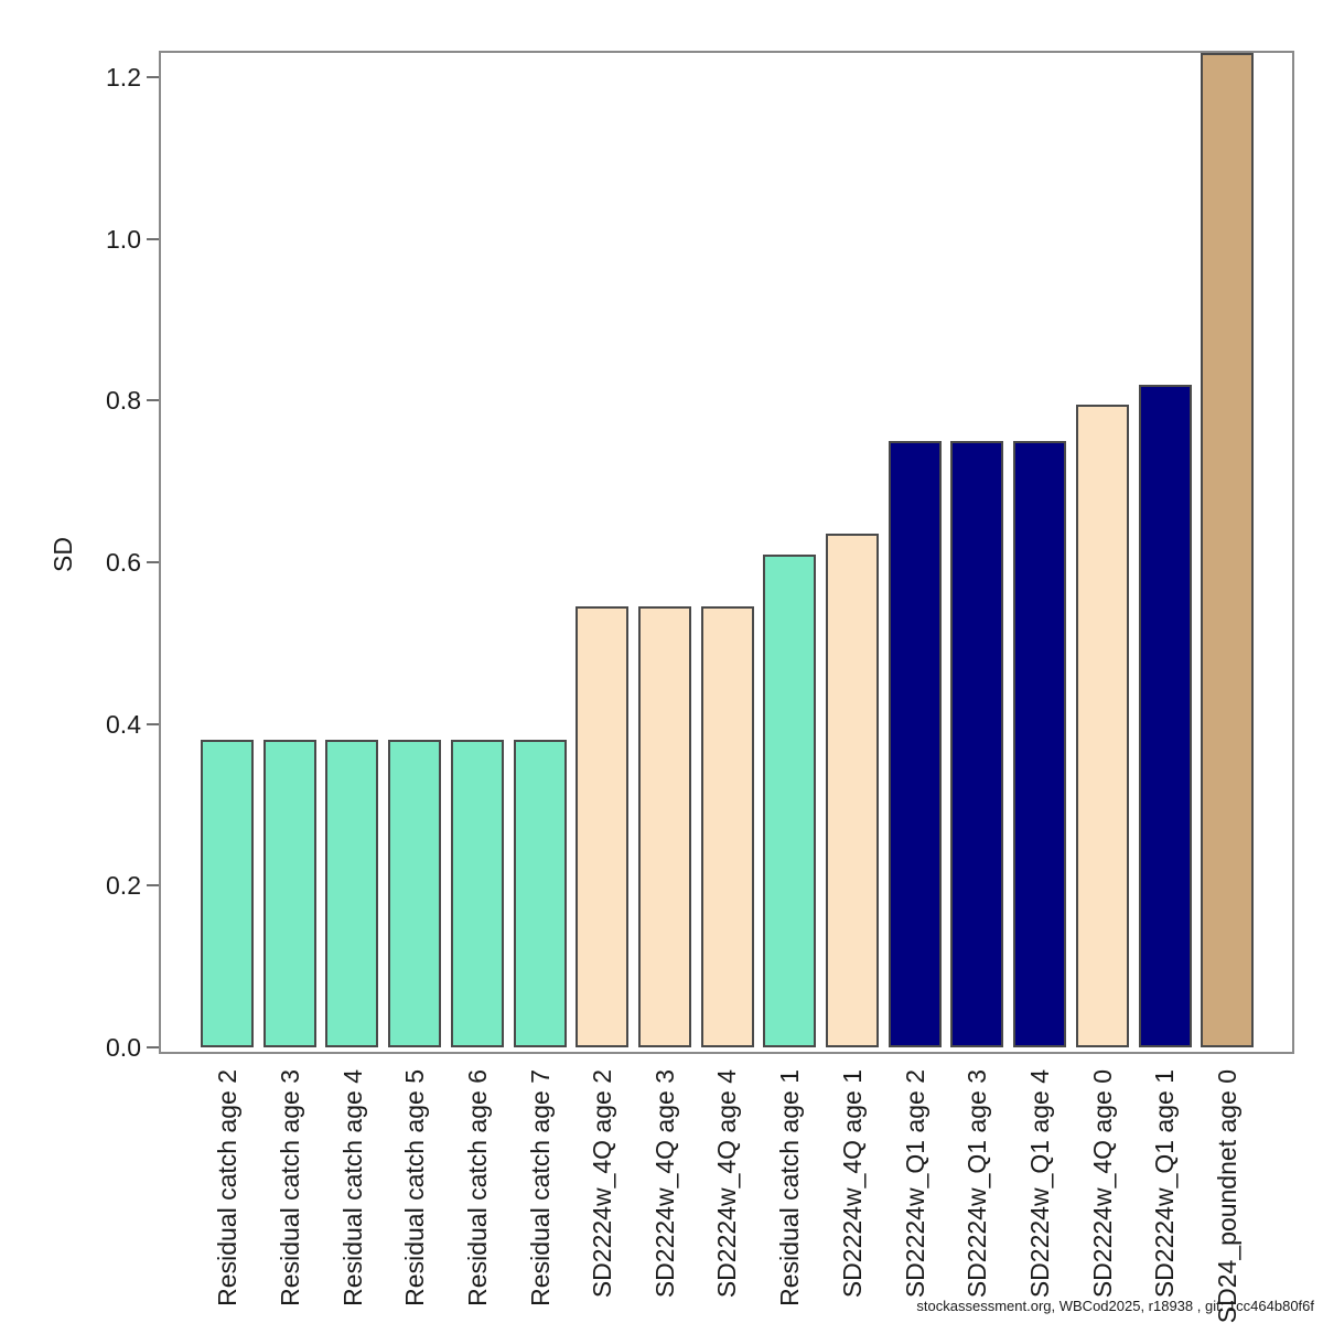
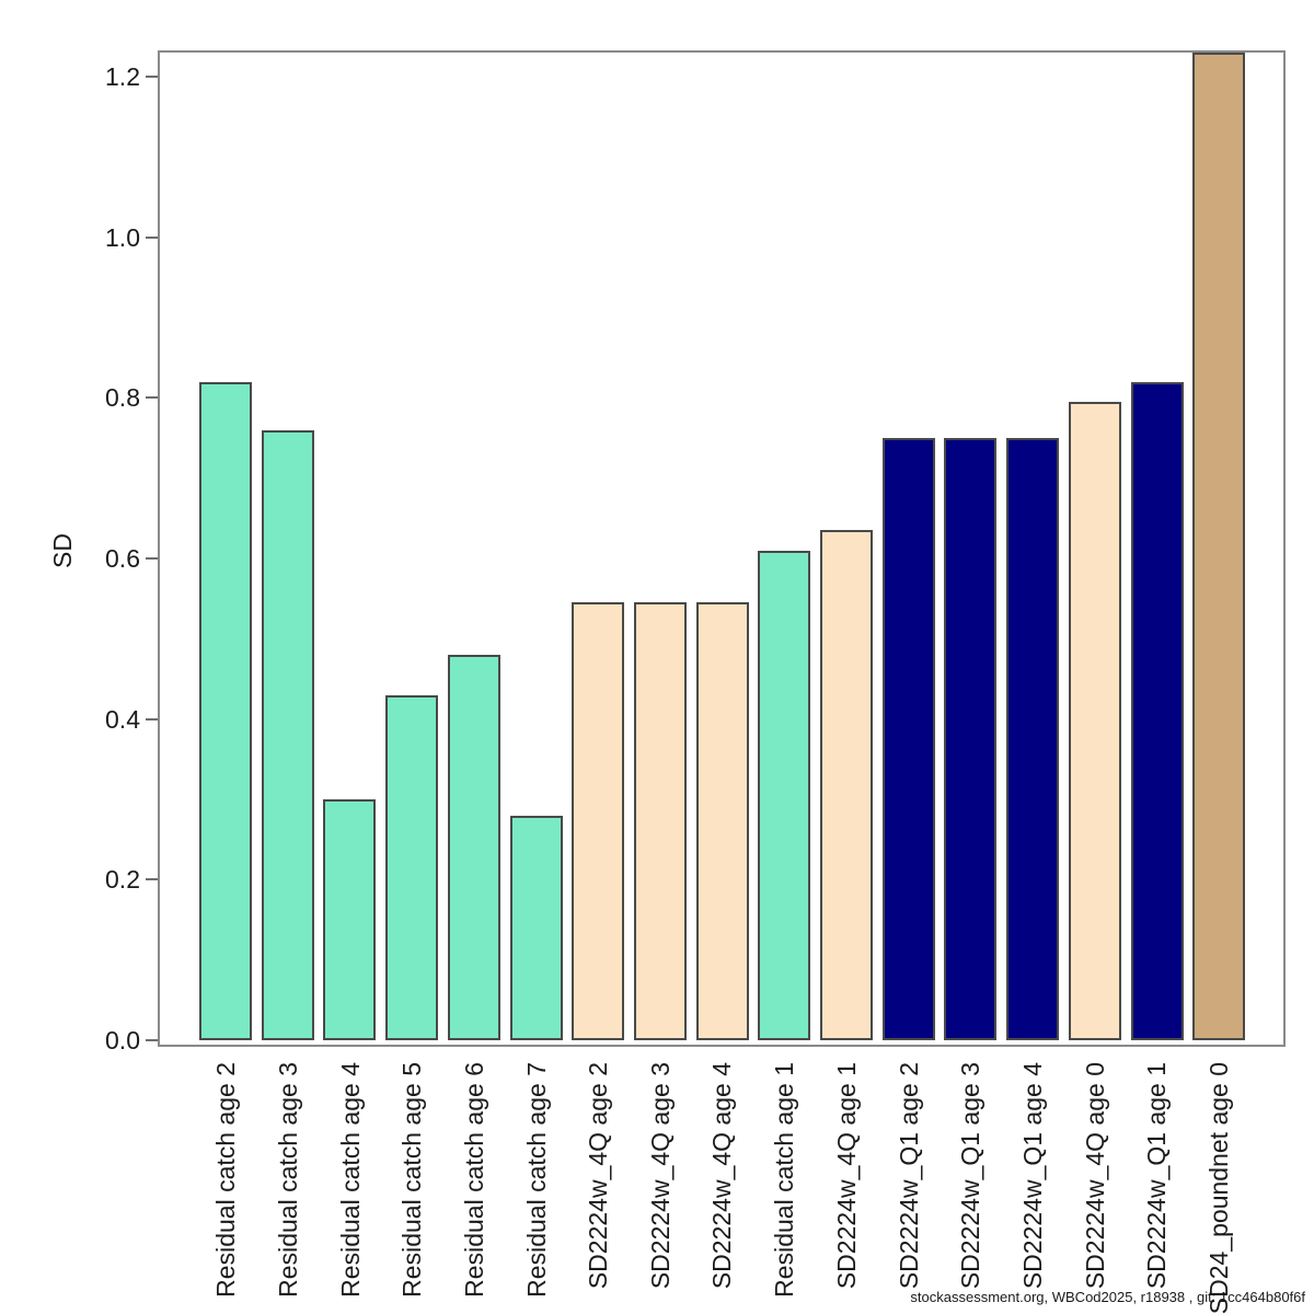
Residual catch age 2: 0.38 -> 0.82
Residual catch age 3: 0.38 -> 0.76
Residual catch age 4: 0.38 -> 0.30
Residual catch age 5: 0.38 -> 0.43
Residual catch age 6: 0.38 -> 0.48
Residual catch age 7: 0.38 -> 0.28
